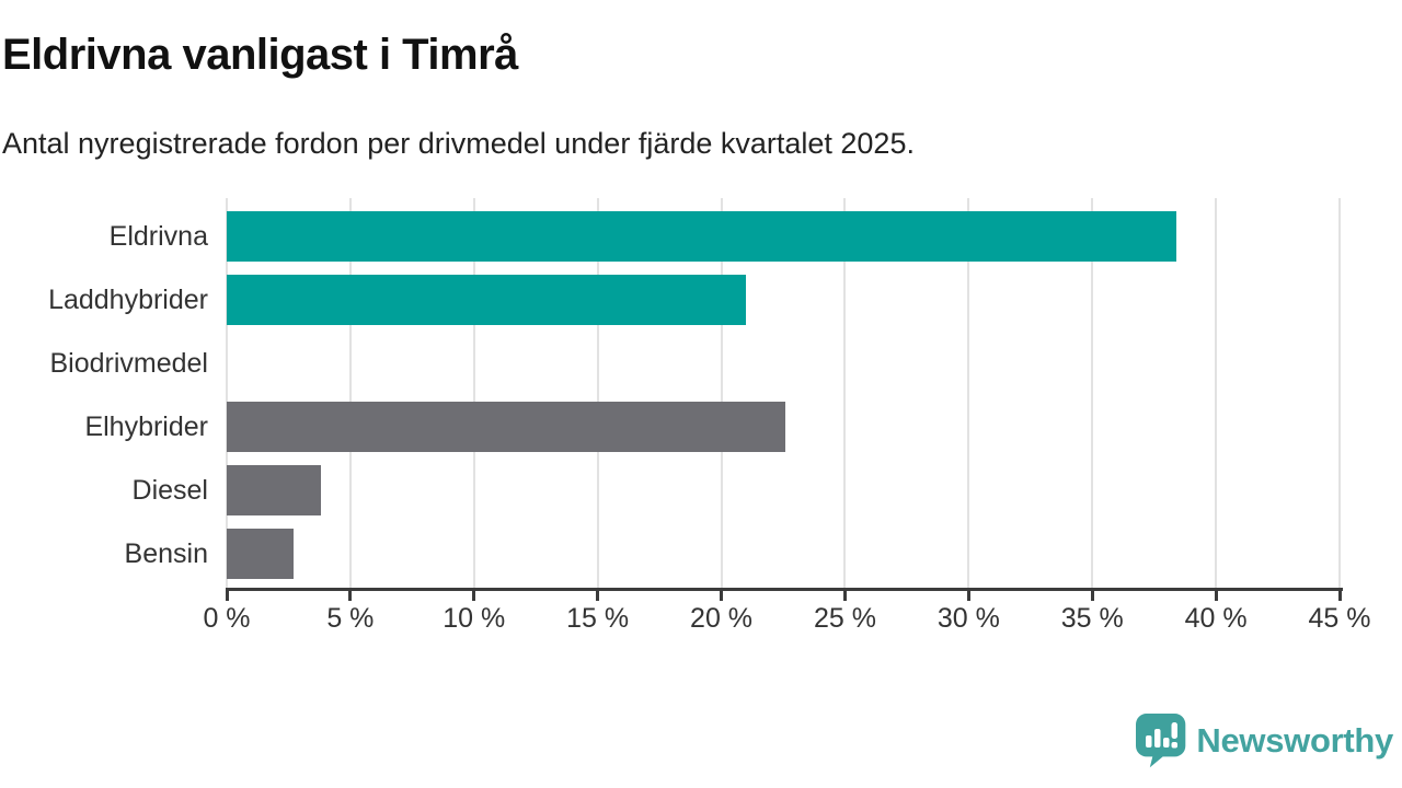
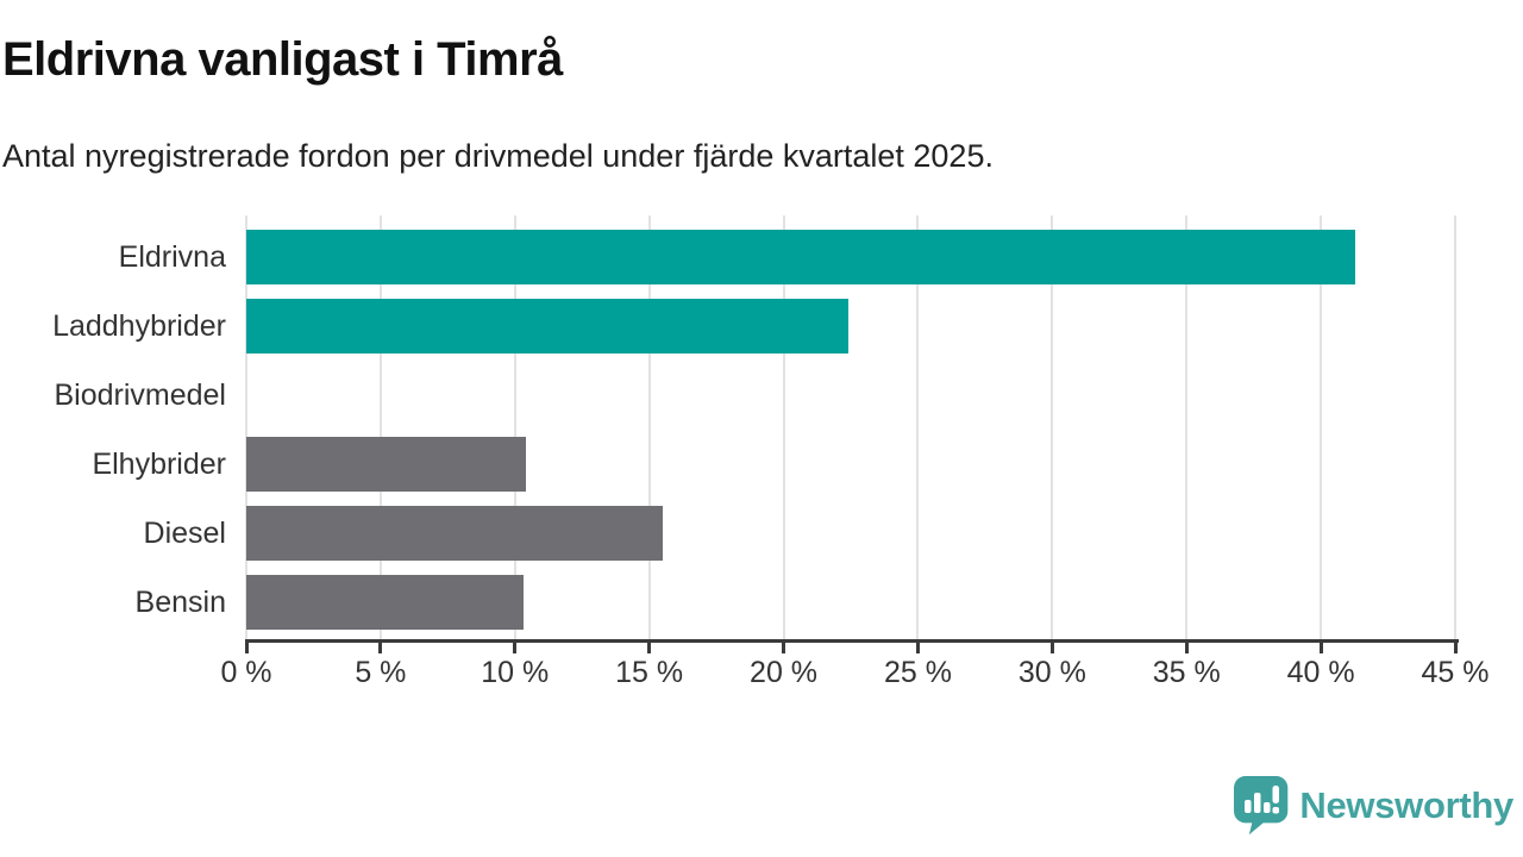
Eldrivna: 38.4% -> 41.3%
Laddhybrider: 21.0% -> 22.4%
Elhybrider: 22.6% -> 10.4%
Diesel: 3.8% -> 15.5%
Bensin: 2.7% -> 10.3%
